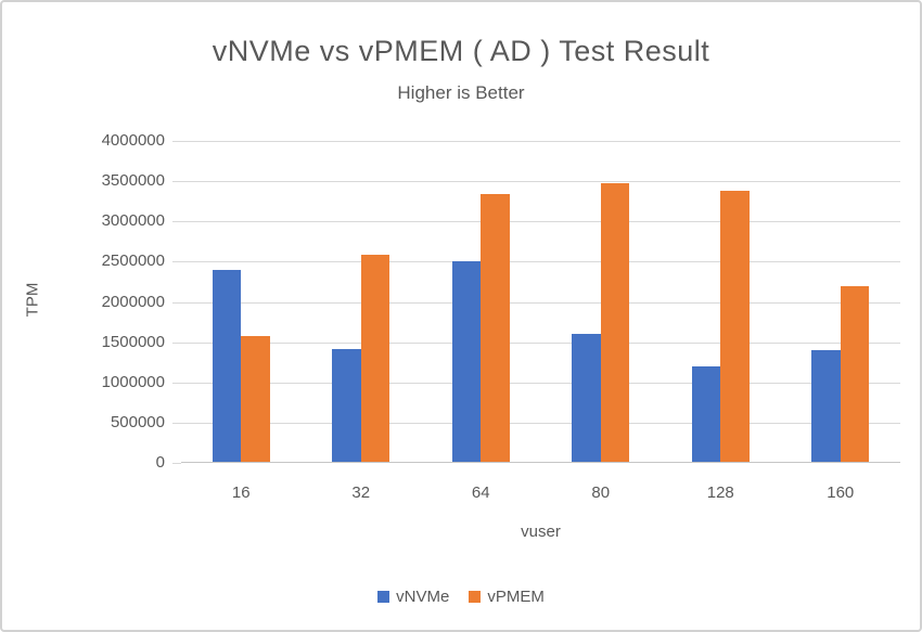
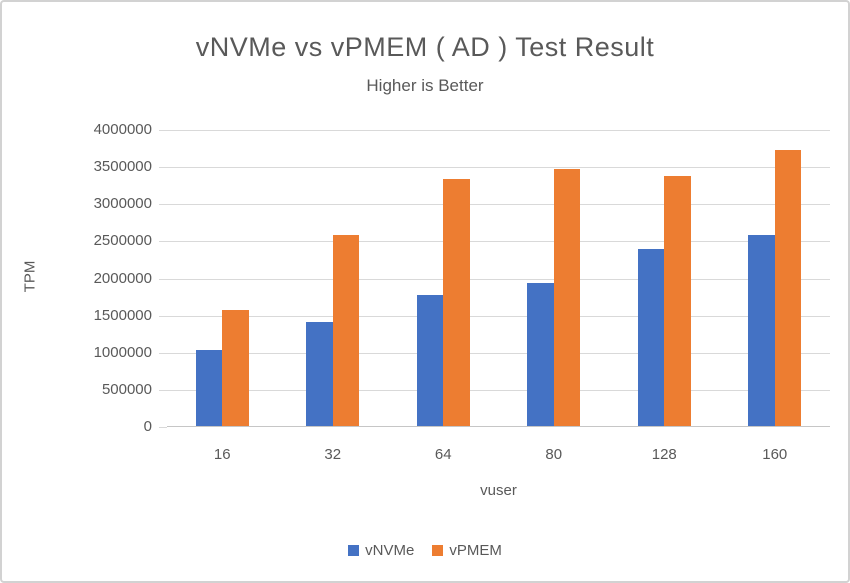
vNVMe/16: 2400000 -> 1000000
vNVMe/64: 2500000 -> 1800000
vNVMe/80: 1600000 -> 1900000
vNVMe/128: 1200000 -> 2400000
vNVMe/160: 1400000 -> 2600000
vPMEM/160: 2200000 -> 3700000
